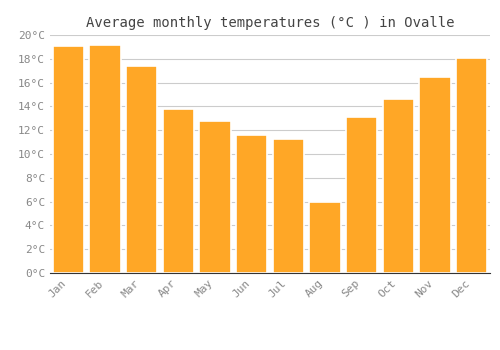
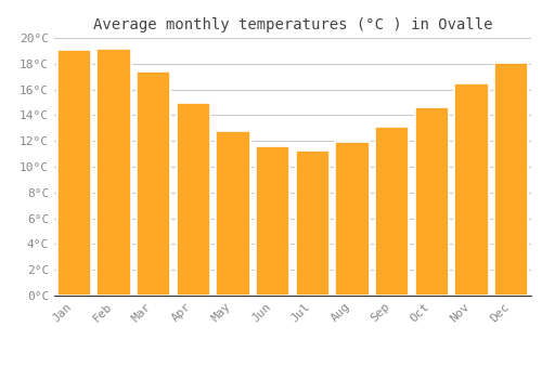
Apr: 13.8°C -> 15.0°C
Aug: 6.0°C -> 11.9°C
